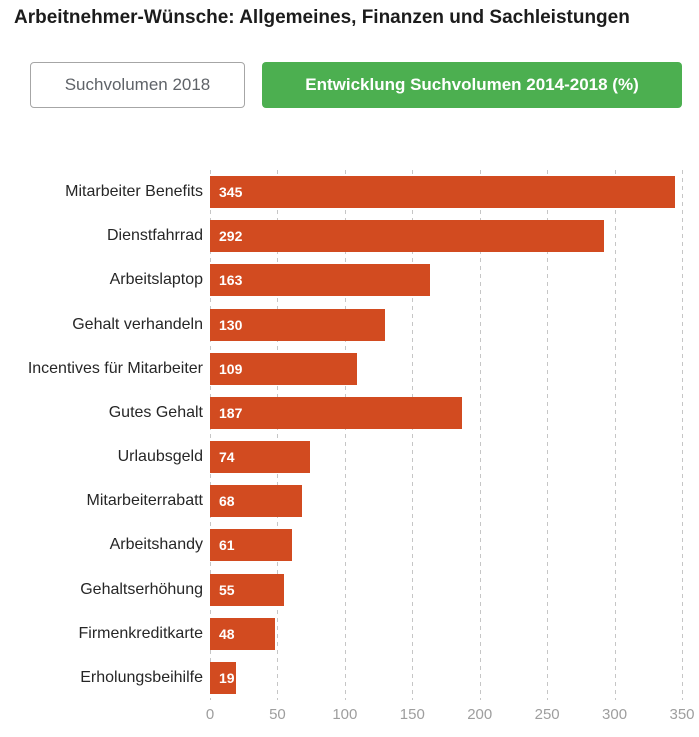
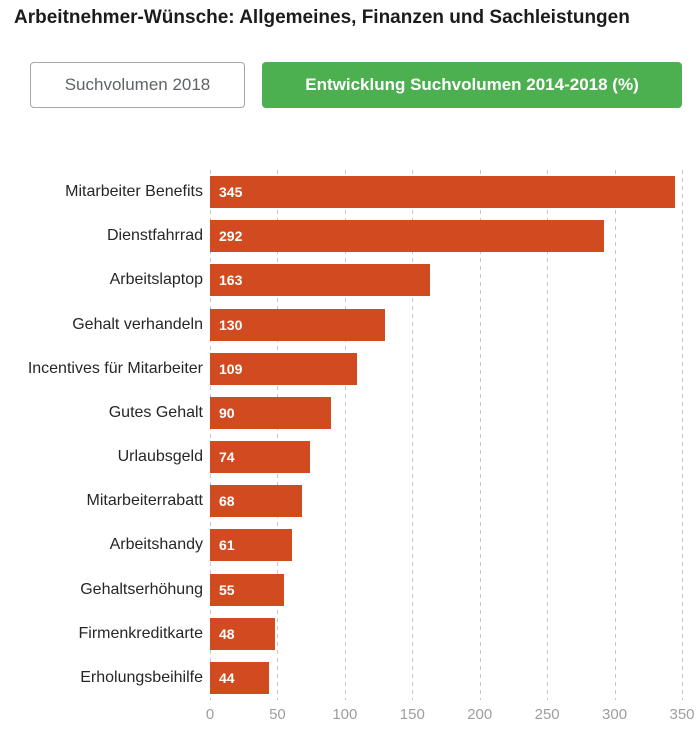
Gutes Gehalt: 187 -> 90
Erholungsbeihilfe: 19 -> 44
